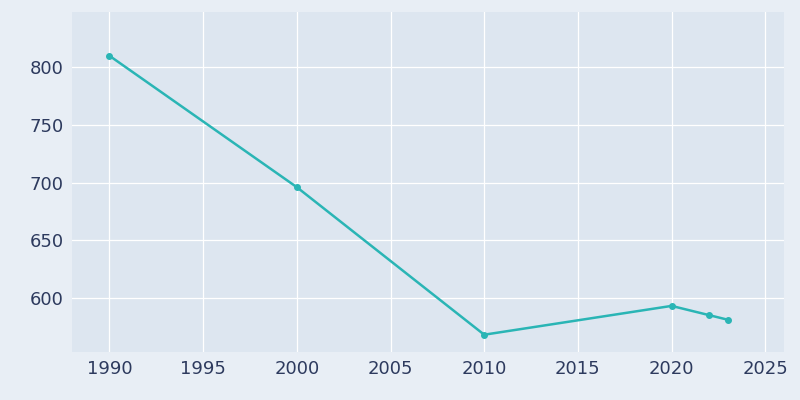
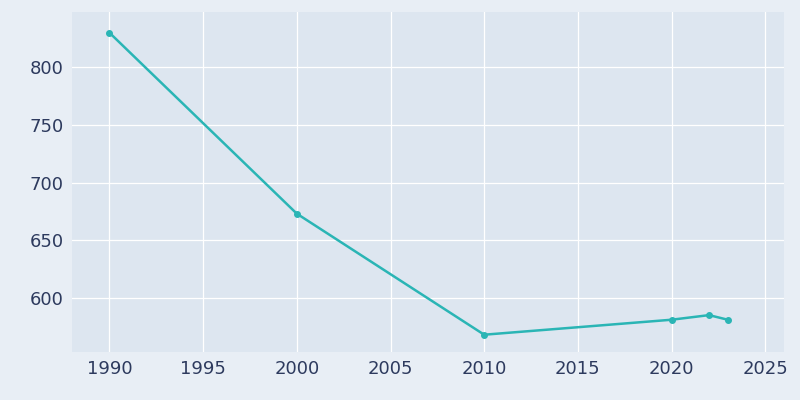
1990: 810 -> 830
2000: 696 -> 673
2020: 593 -> 581
